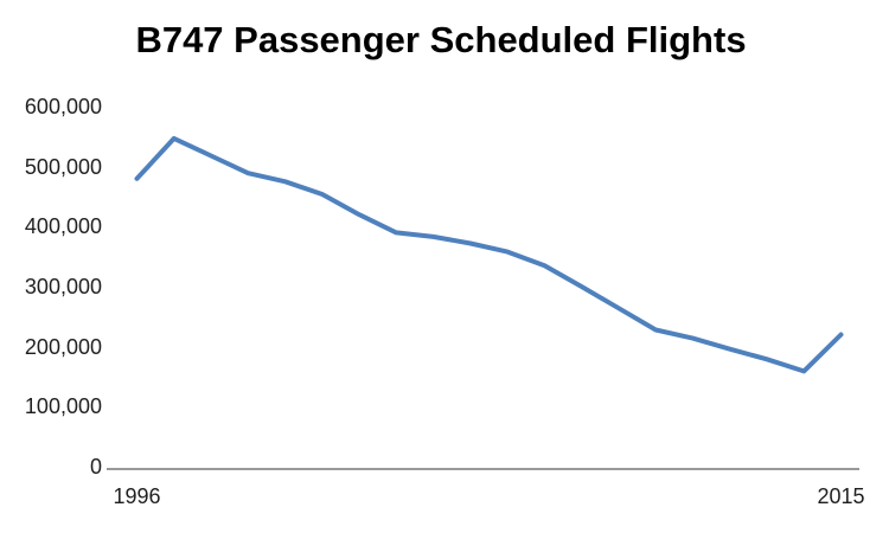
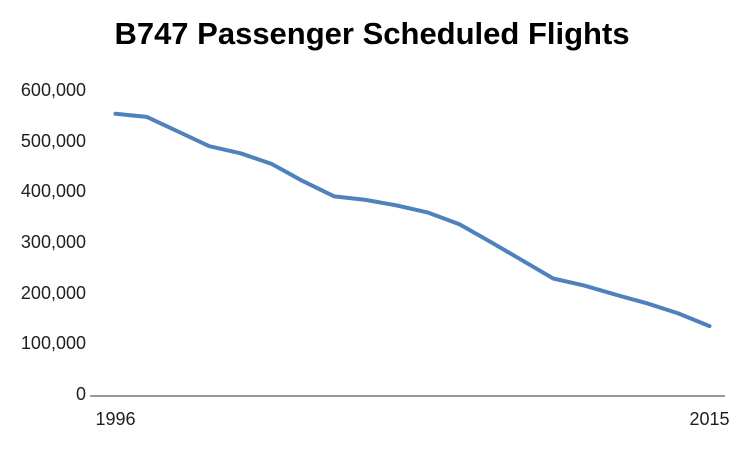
1996: 480000 -> 550000
2015: 220000 -> 130000
